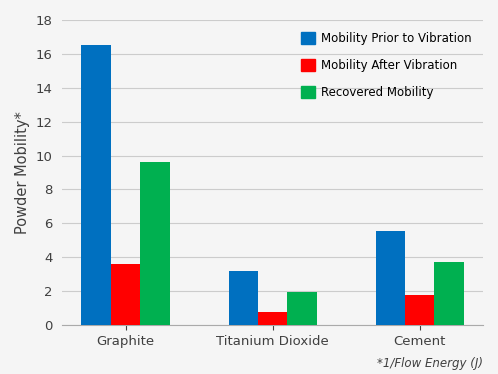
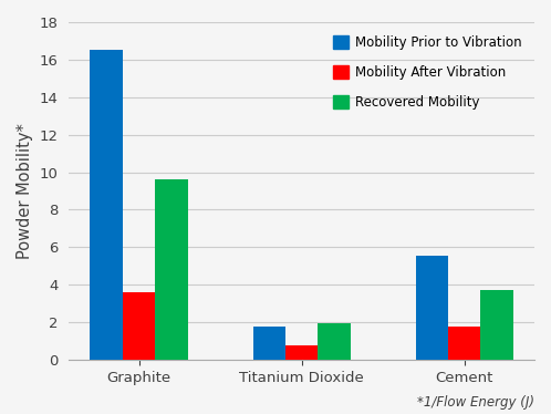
Mobility Prior to Vibration/Titanium Dioxide: 3.2 -> 1.8
